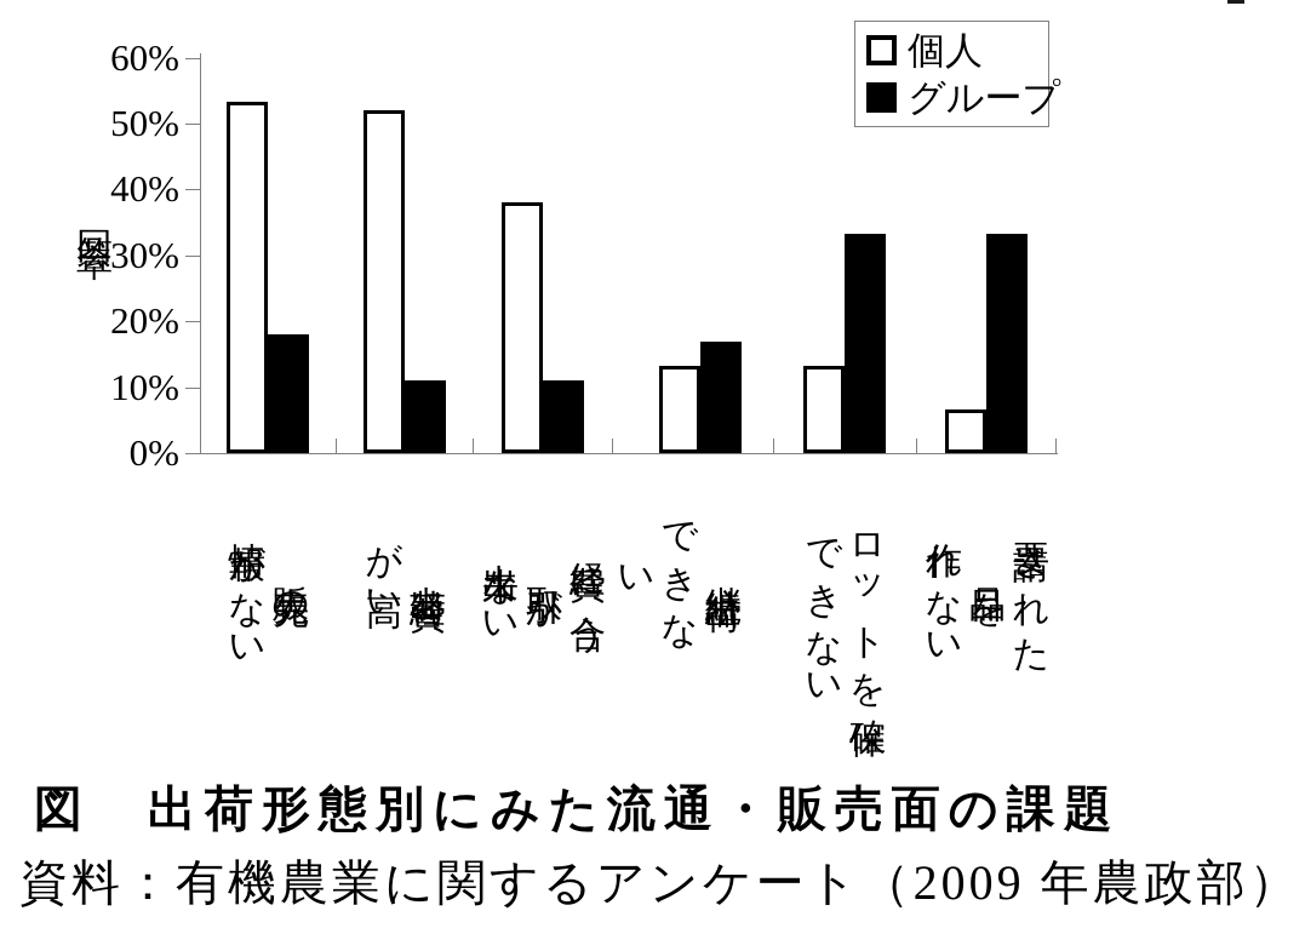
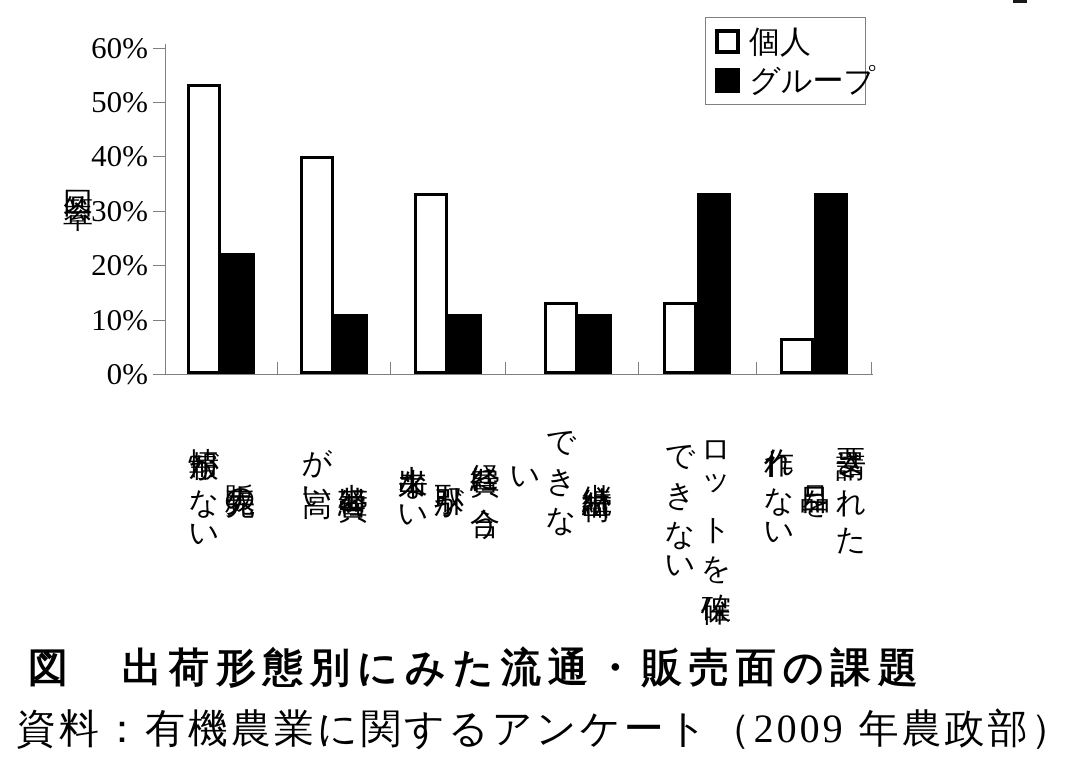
グループ/販売先の情報がない: 18% -> 22%
個人/出荷経費が高い: 52% -> 40%
個人/経費に合う取引が出来ない: 38% -> 33%
グループ/継続出荷できない: 17% -> 11%
